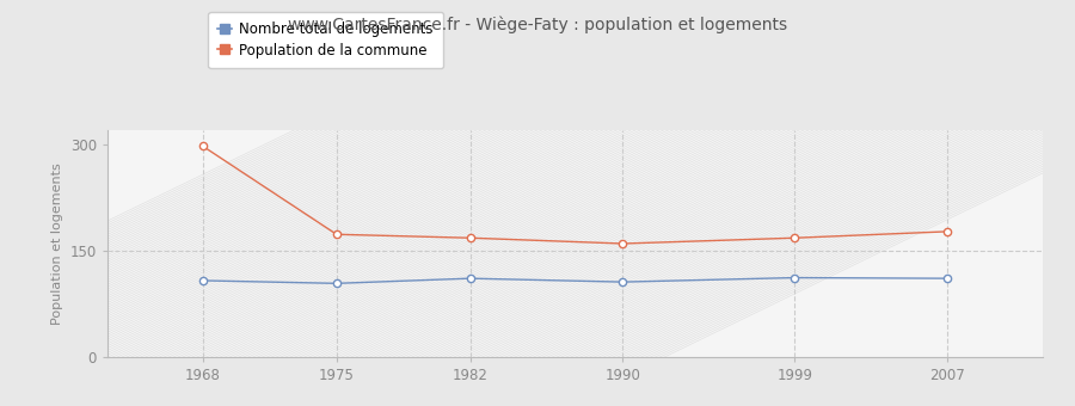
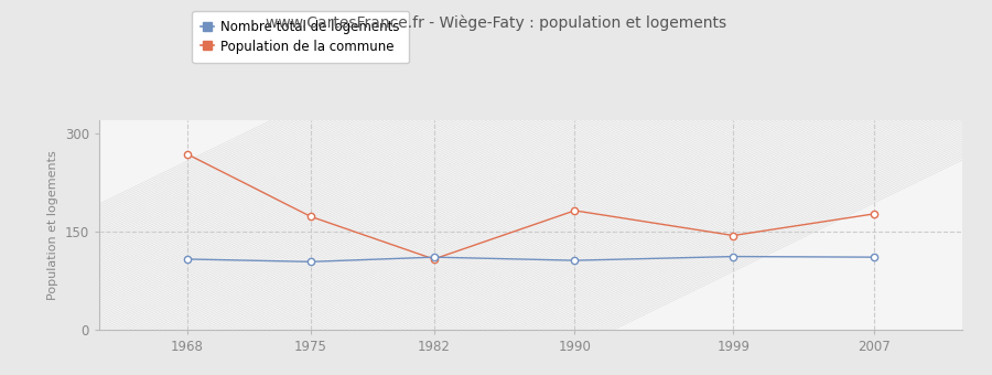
Population de la commune/1968: 297 -> 268
Population de la commune/1982: 168 -> 108
Population de la commune/1990: 160 -> 182
Population de la commune/1999: 168 -> 144
